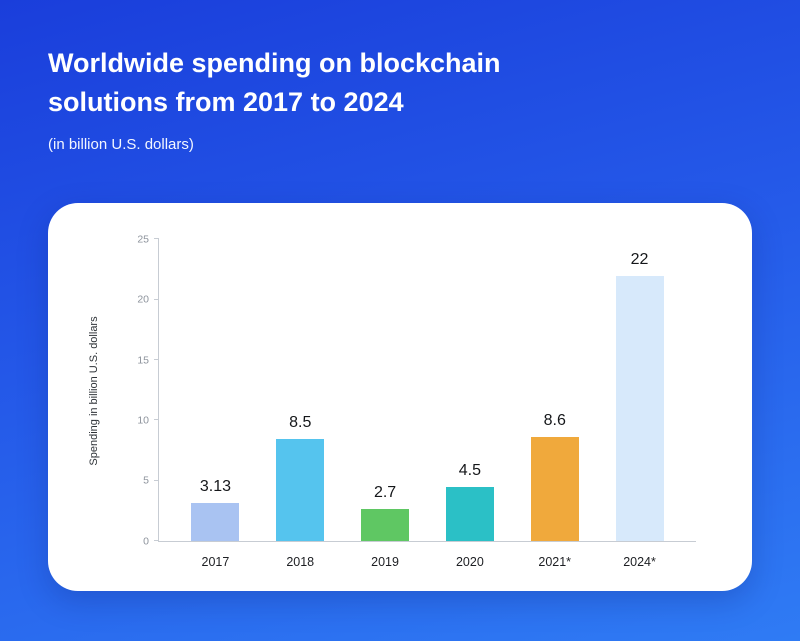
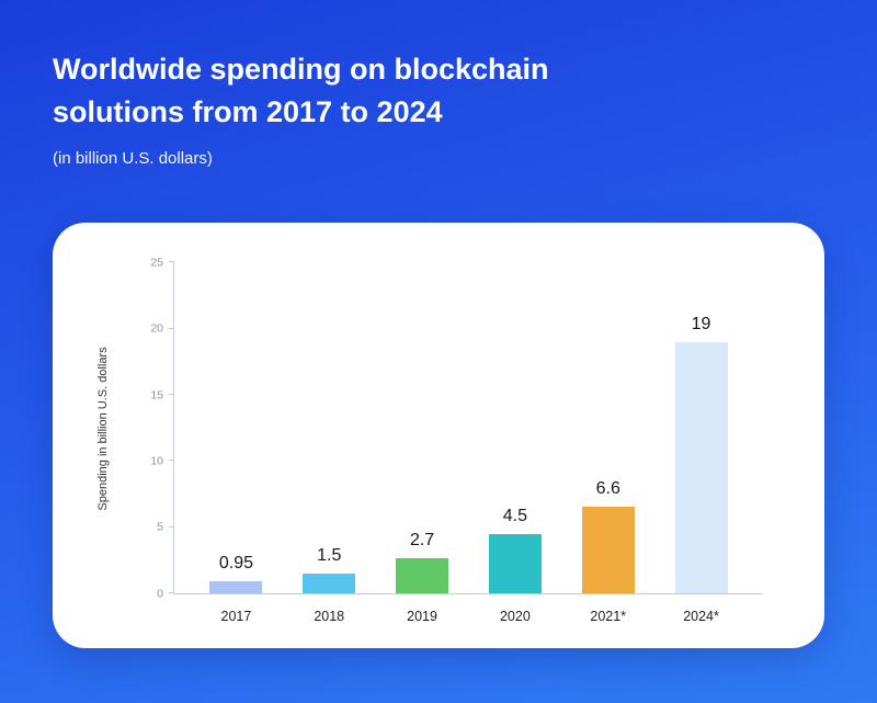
2017: 3.13 -> 0.95
2018: 8.5 -> 1.5
2021*: 8.6 -> 6.6
2024*: 22 -> 19
